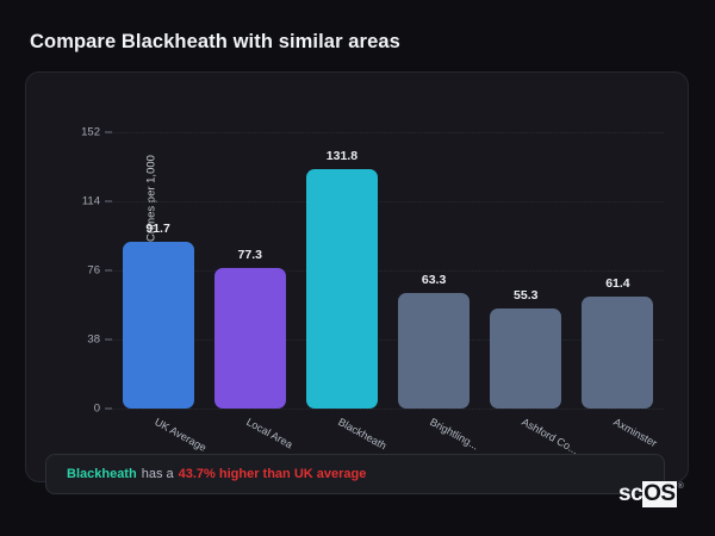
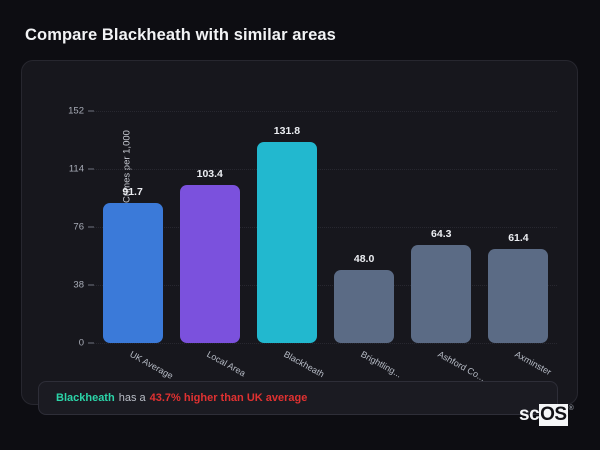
Local Area: 77.3 -> 103.4
Brightling...: 63.3 -> 48.0
Ashford Co...: 55.3 -> 64.3
